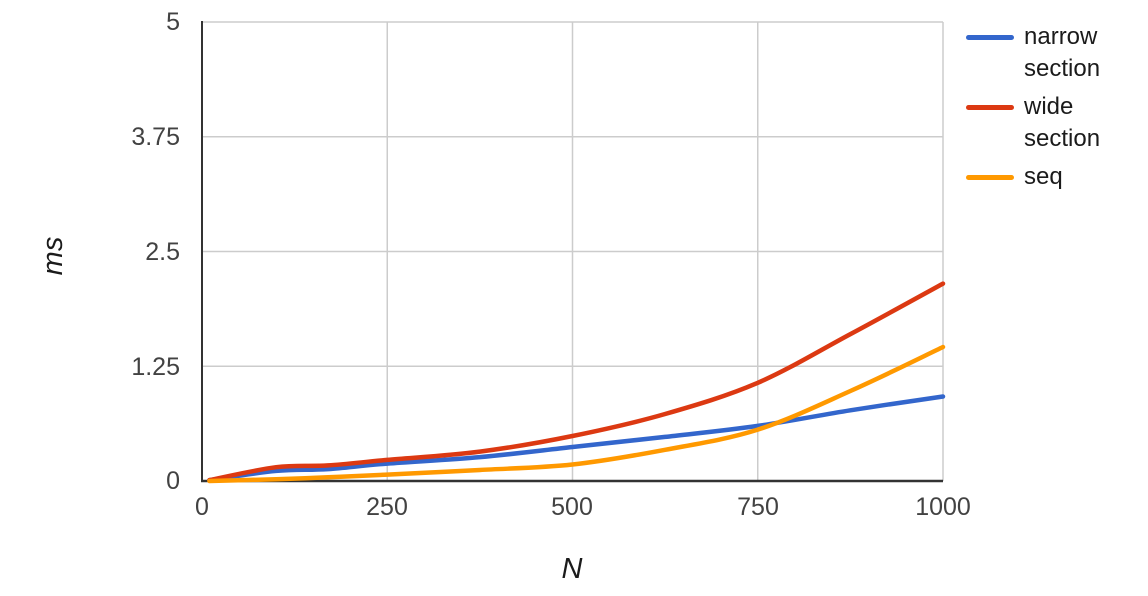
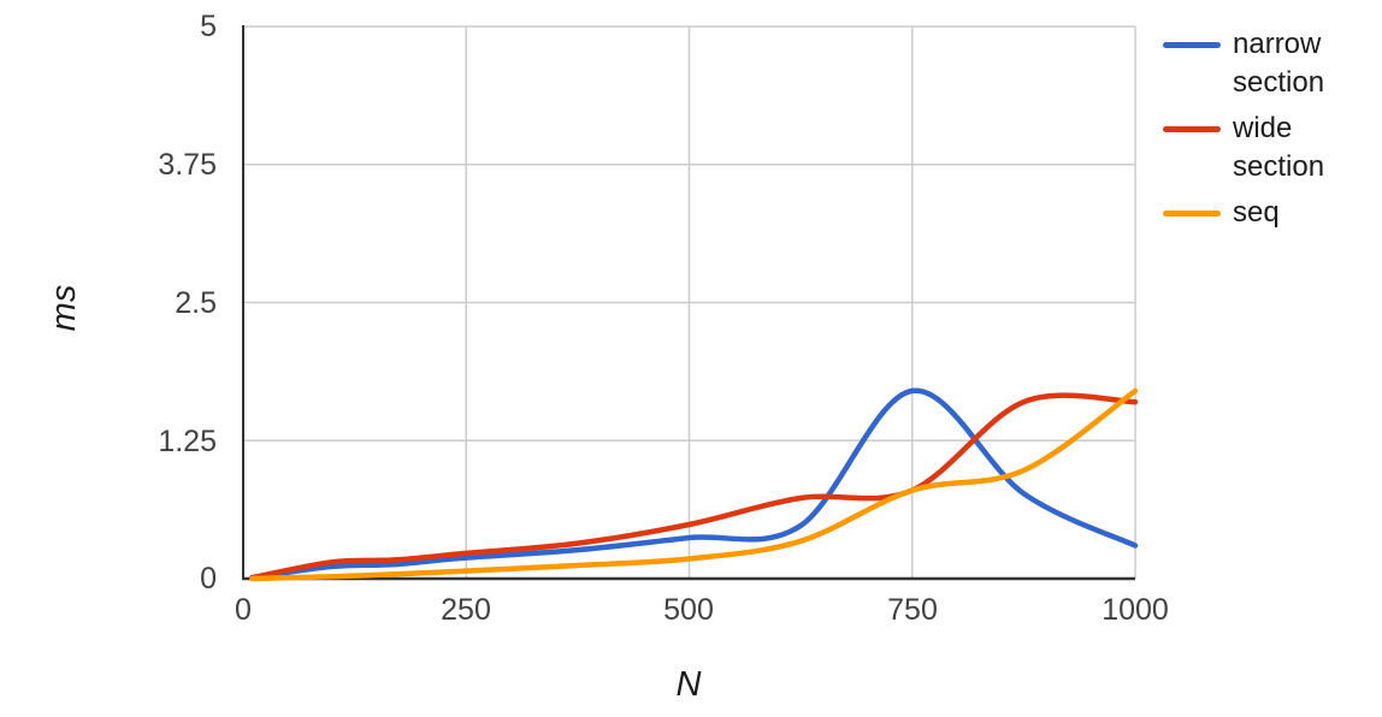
narrow section/750: 0.6 -> 1.7
wide section/750: 1.1 -> 0.8
seq/750: 0.6 -> 0.8
narrow section/1000: 0.9 -> 0.3
wide section/1000: 2.1 -> 1.6
seq/1000: 1.5 -> 1.7
